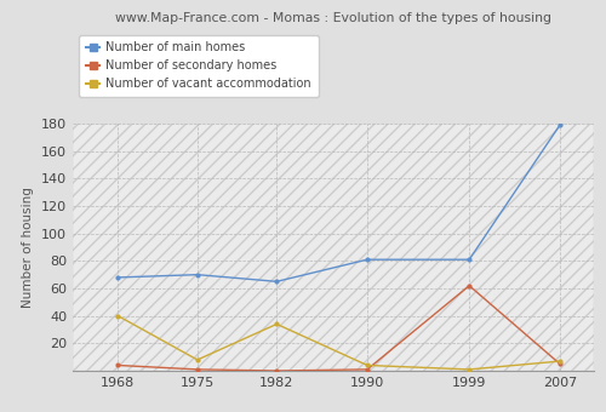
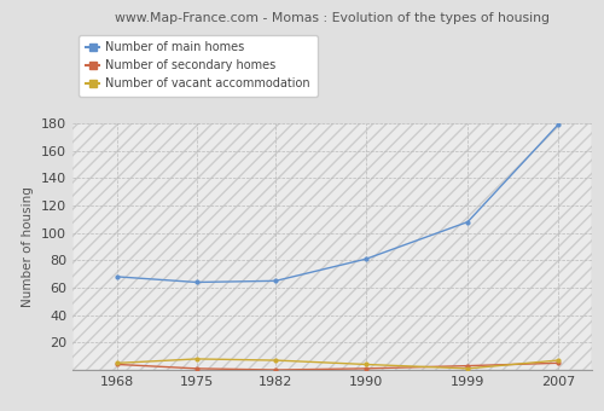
Number of vacant accommodation/1968: 40 -> 5
Number of main homes/1975: 70 -> 64
Number of vacant accommodation/1982: 34 -> 7
Number of main homes/1999: 81 -> 108
Number of secondary homes/1999: 62 -> 3
